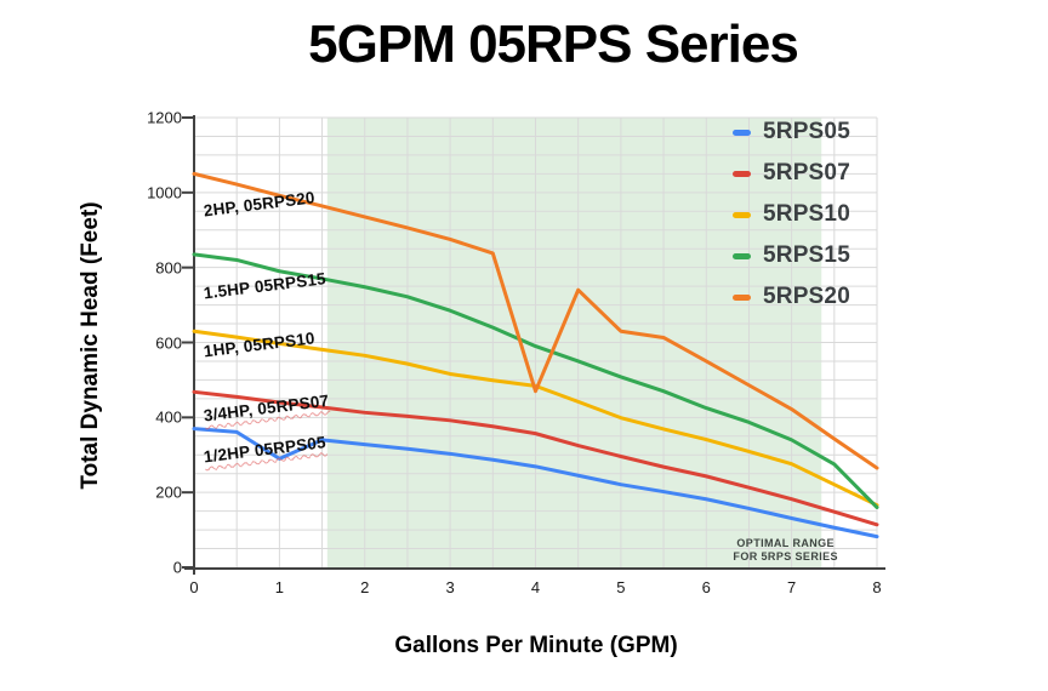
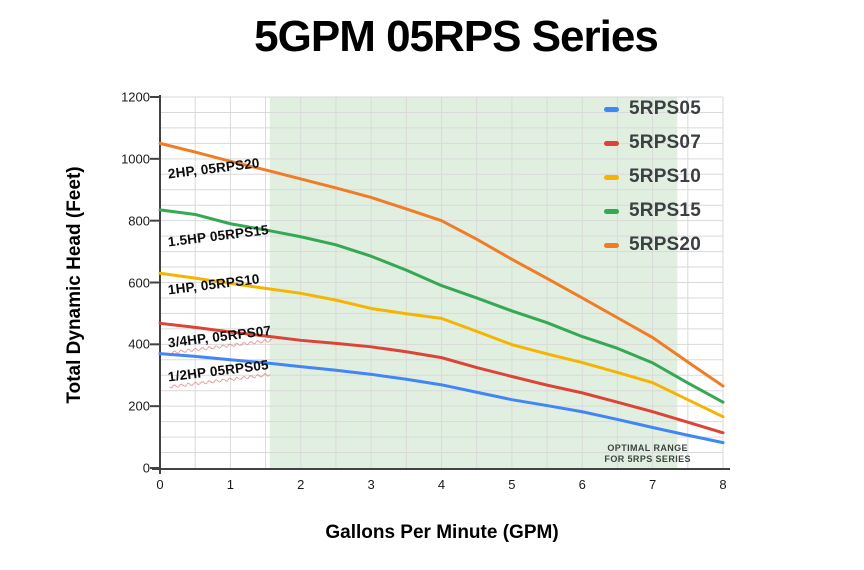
5RPS05/1: 290 -> 350
5RPS20/4: 470 -> 800
5RPS20/5: 630 -> 680
5RPS15/8: 160 -> 210
